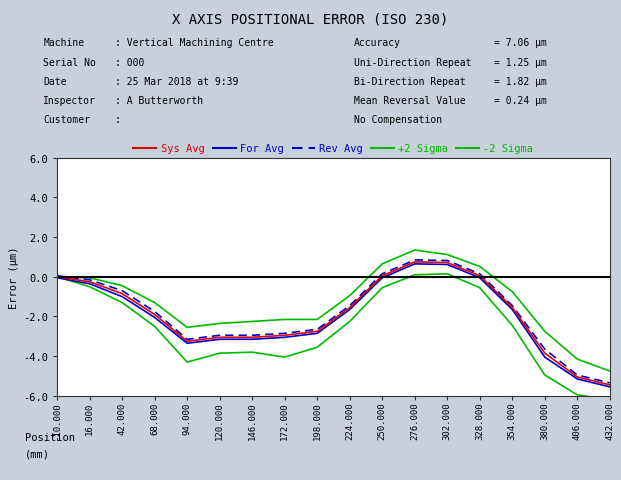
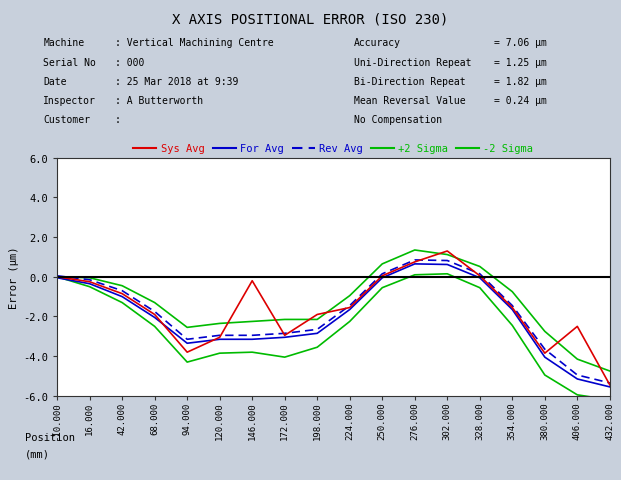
Sys Avg/94.000: -3.2 -> -3.8
Sys Avg/146.000: -3.0 -> -0.2
Sys Avg/198.000: -2.8 -> -1.9
Sys Avg/302.000: 0.7 -> 1.3
Sys Avg/406.000: -5.0 -> -2.5
